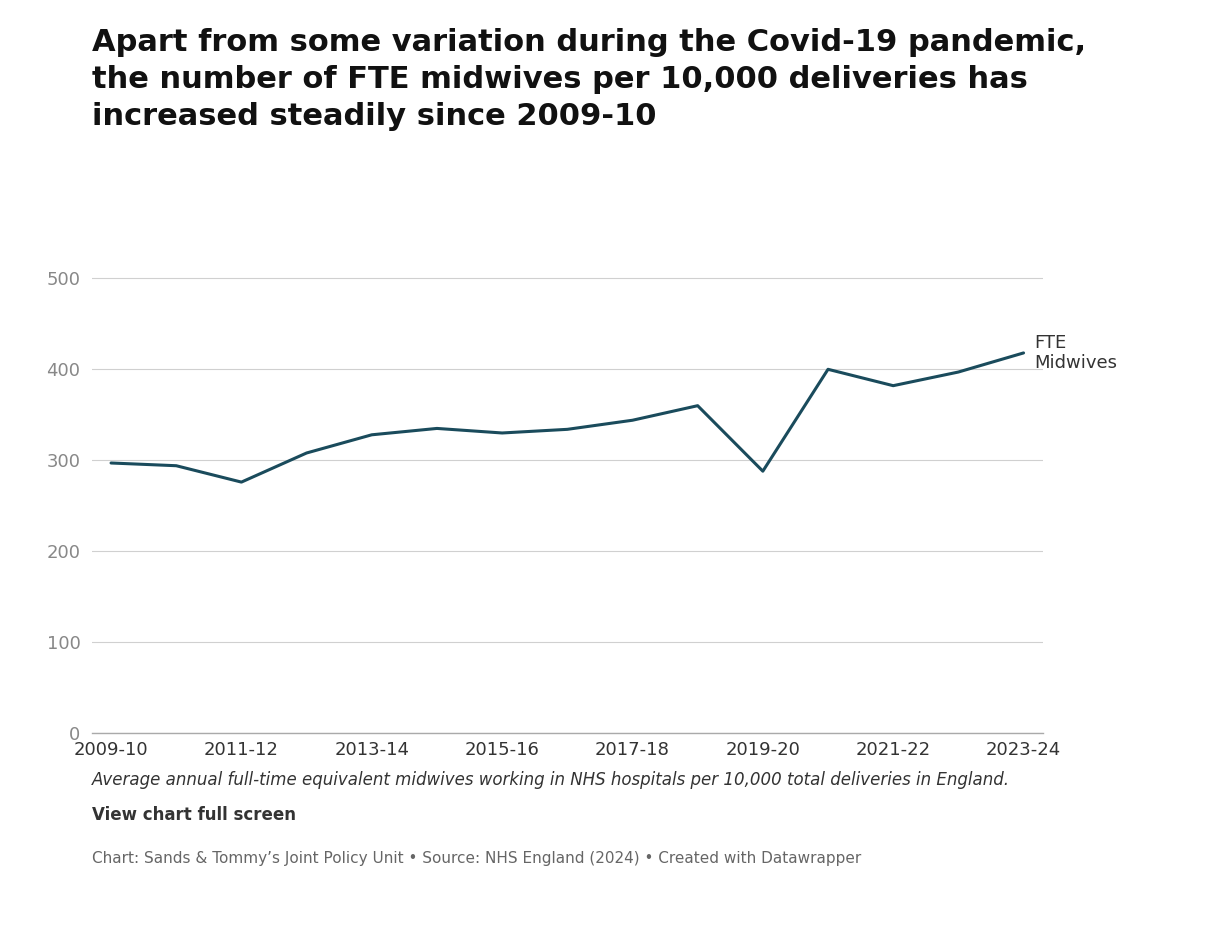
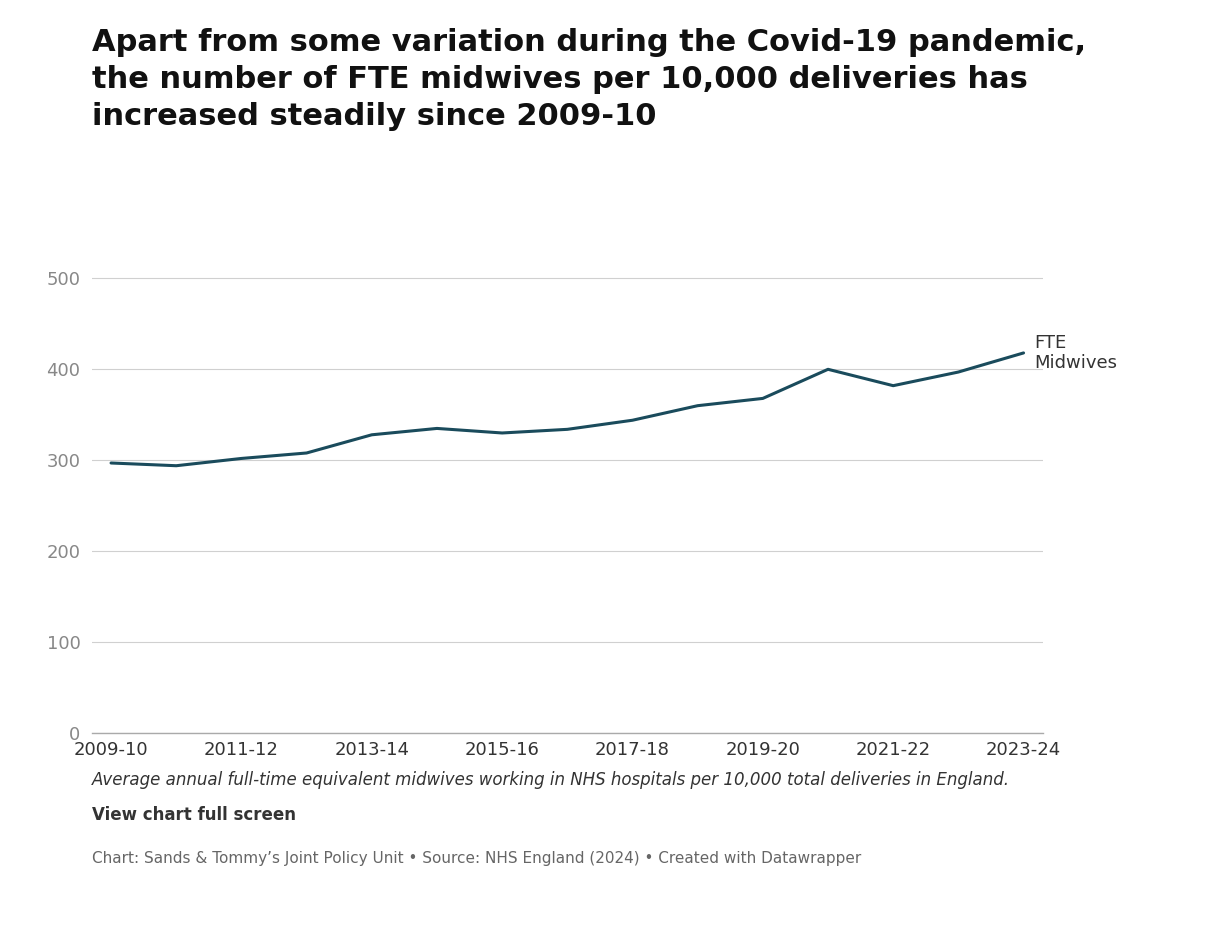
2011-12: 276 -> 302
2019-20: 288 -> 368
